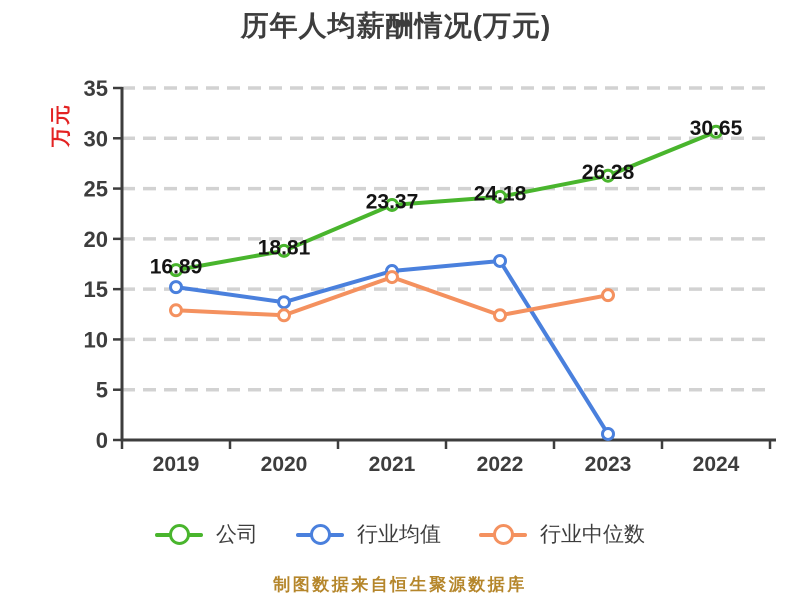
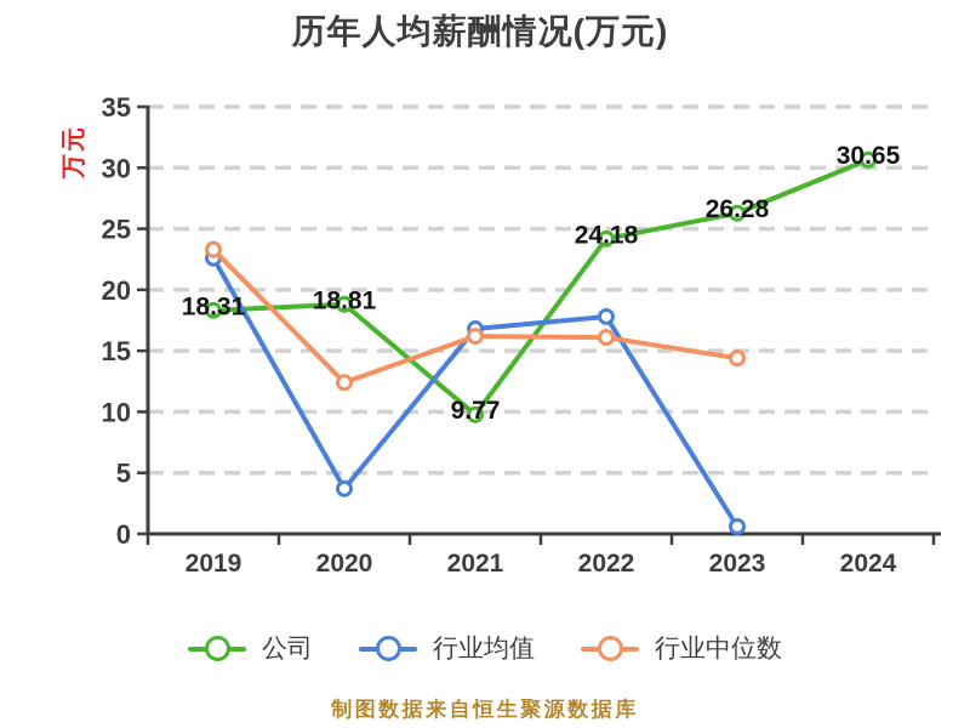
公司/2019: 16.89 -> 18.31
行业均值/2019: 15.2 -> 22.6
行业中位数/2019: 12.9 -> 23.3
行业均值/2020: 13.7 -> 3.7
公司/2021: 23.37 -> 9.77
行业中位数/2022: 12.4 -> 16.1
